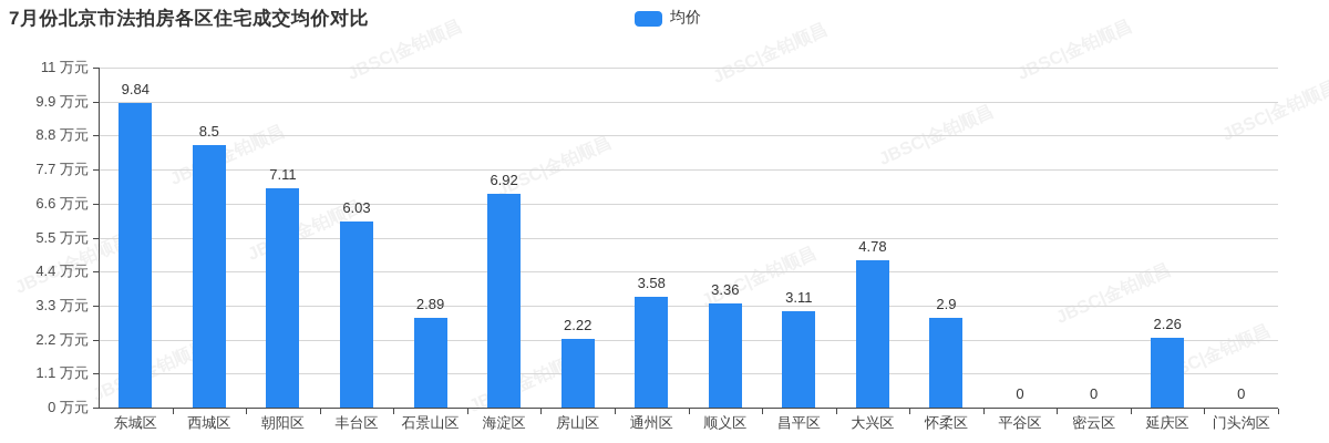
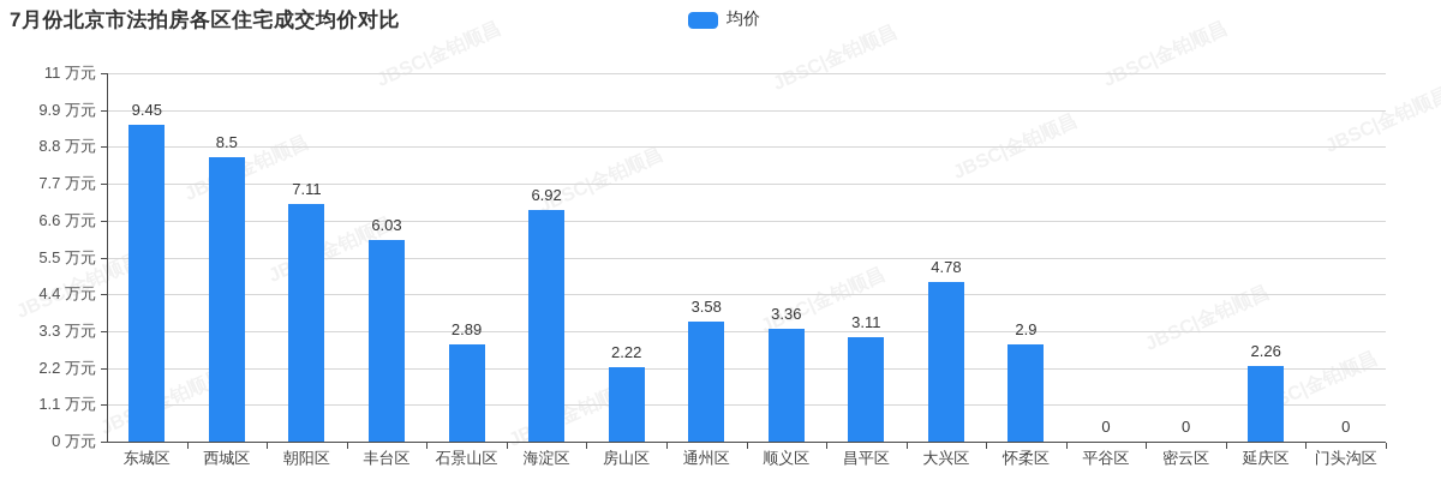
东城区: 9.84 -> 9.45
